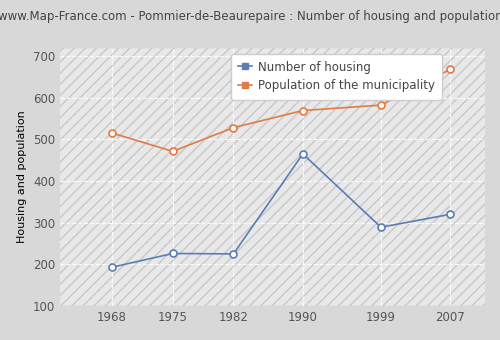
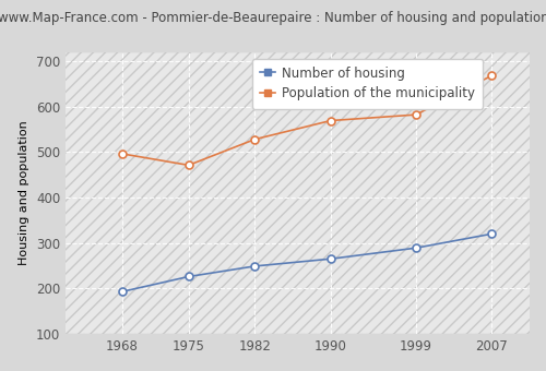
Population of the municipality/1968: 515 -> 496
Number of housing/1982: 225 -> 249
Number of housing/1990: 465 -> 265
